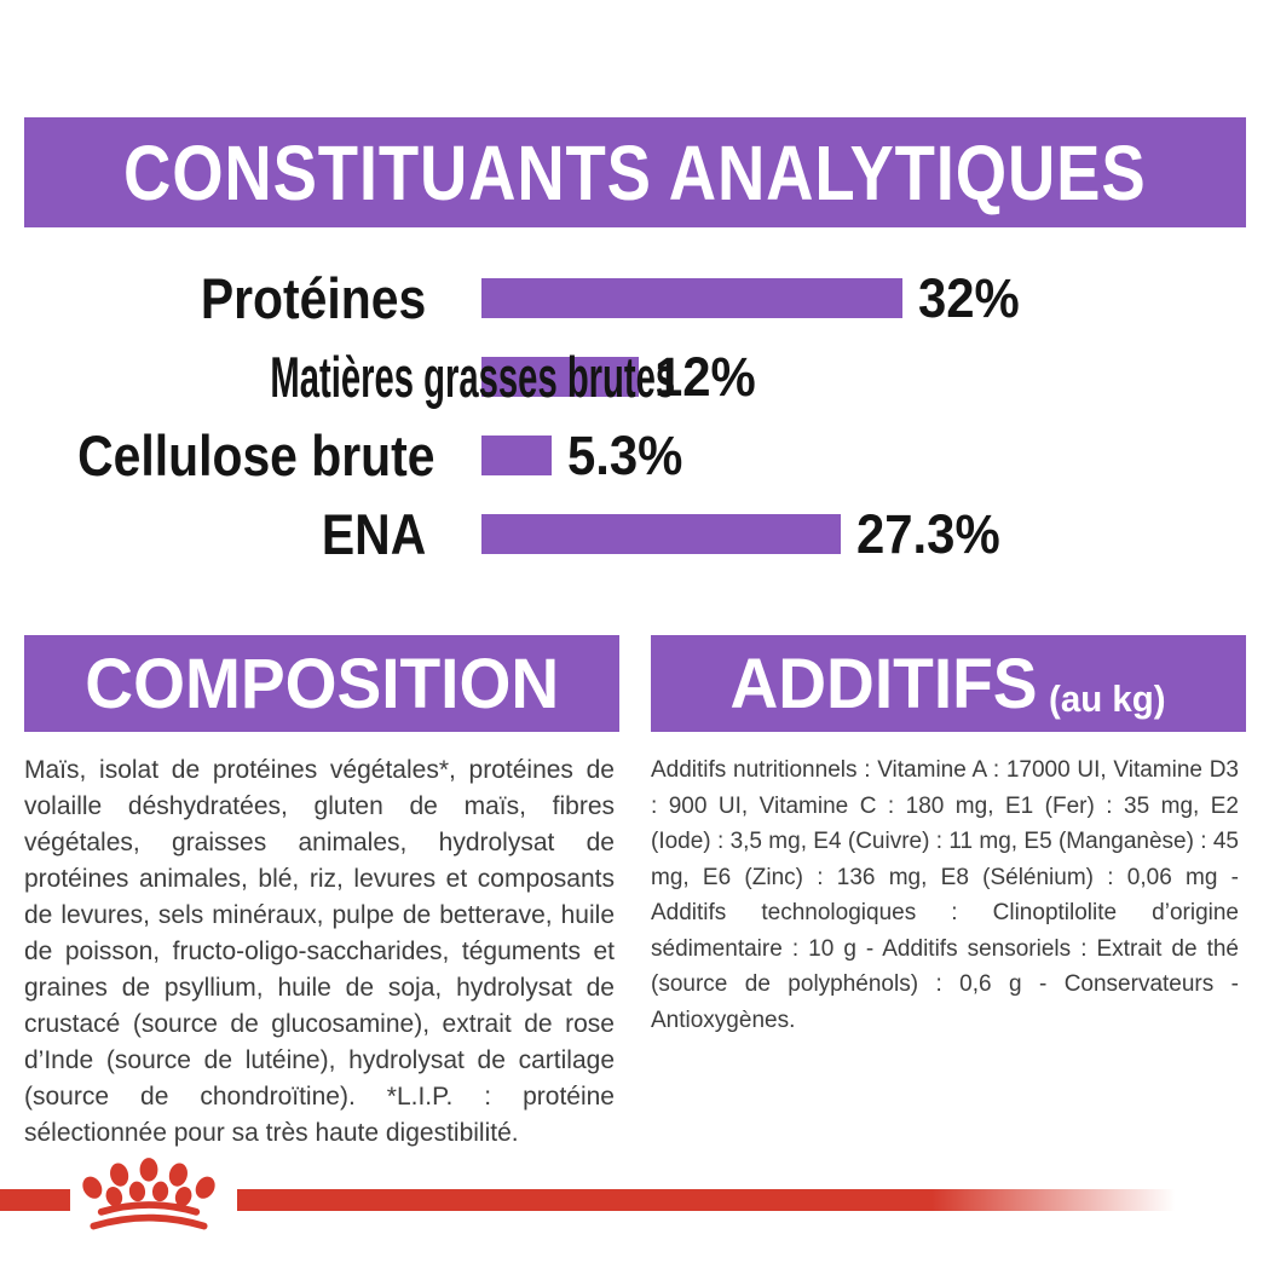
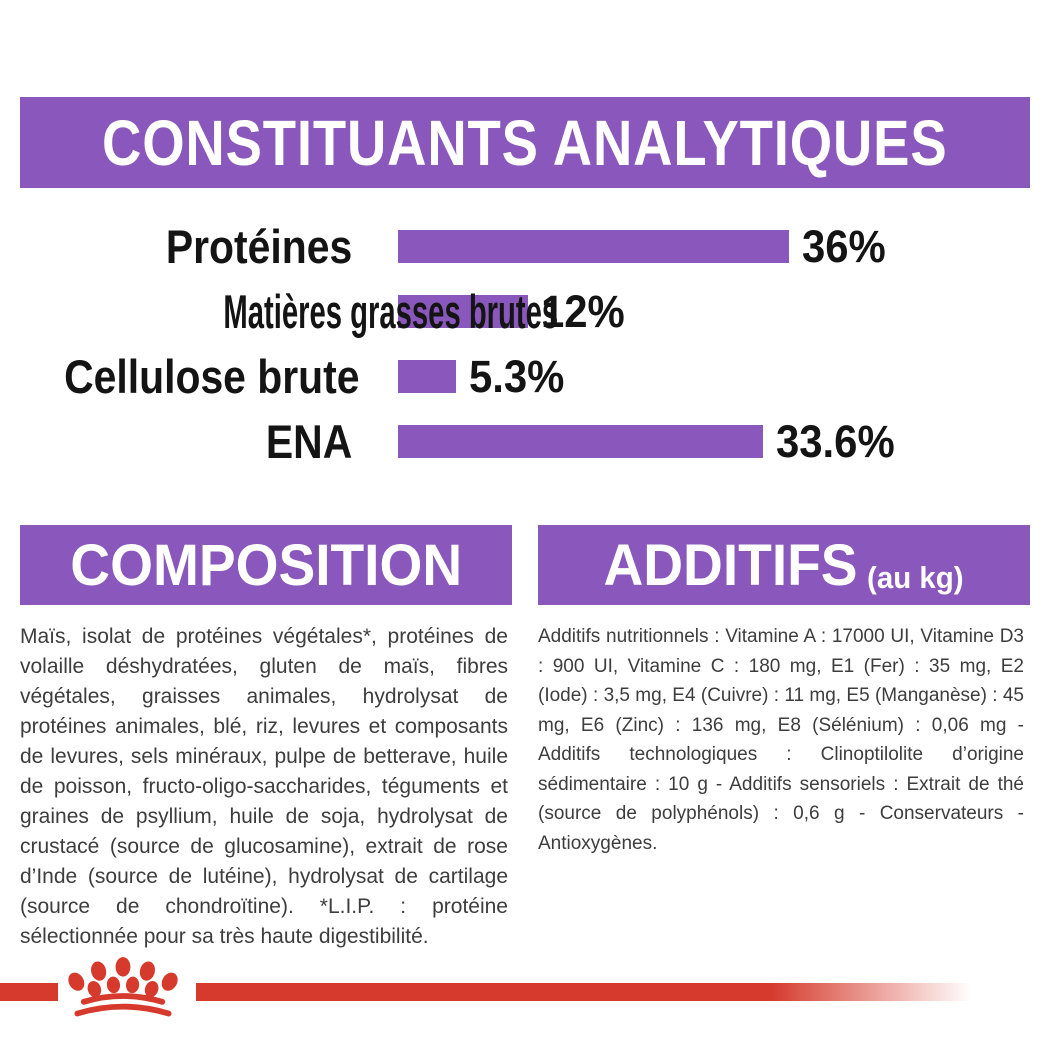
Protéines: 32% -> 36%
ENA: 27.3% -> 33.6%
